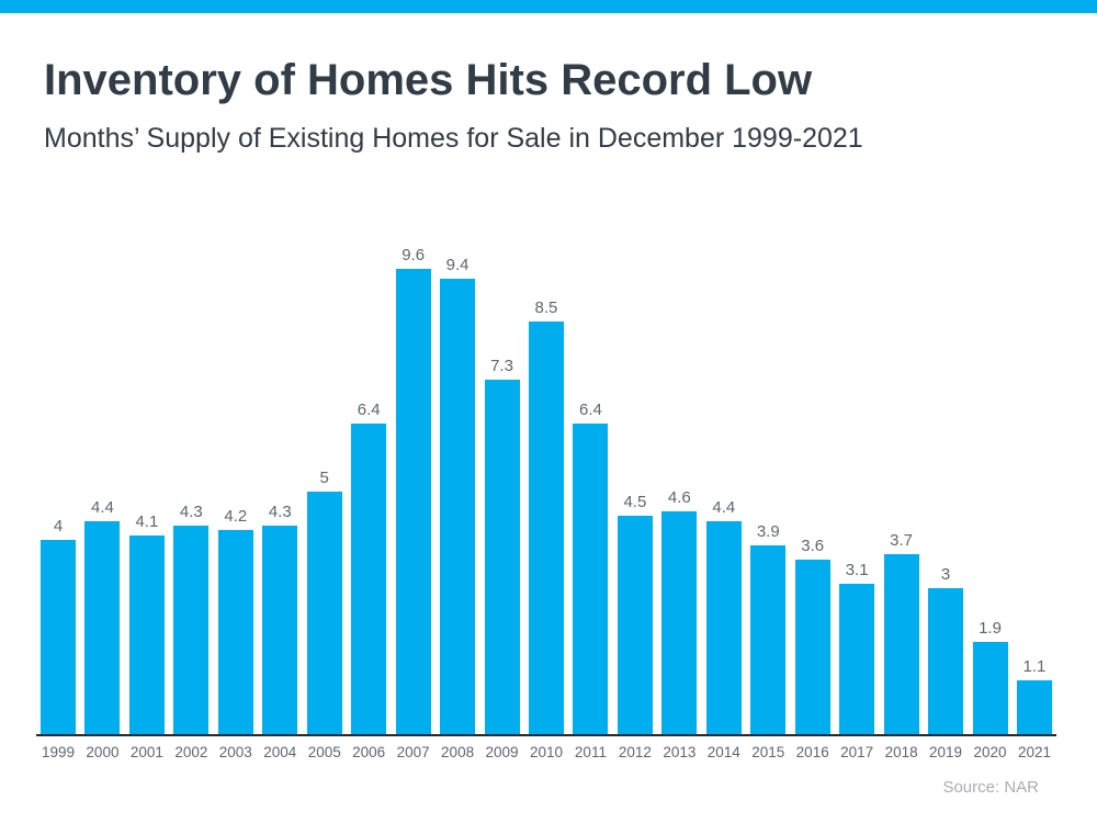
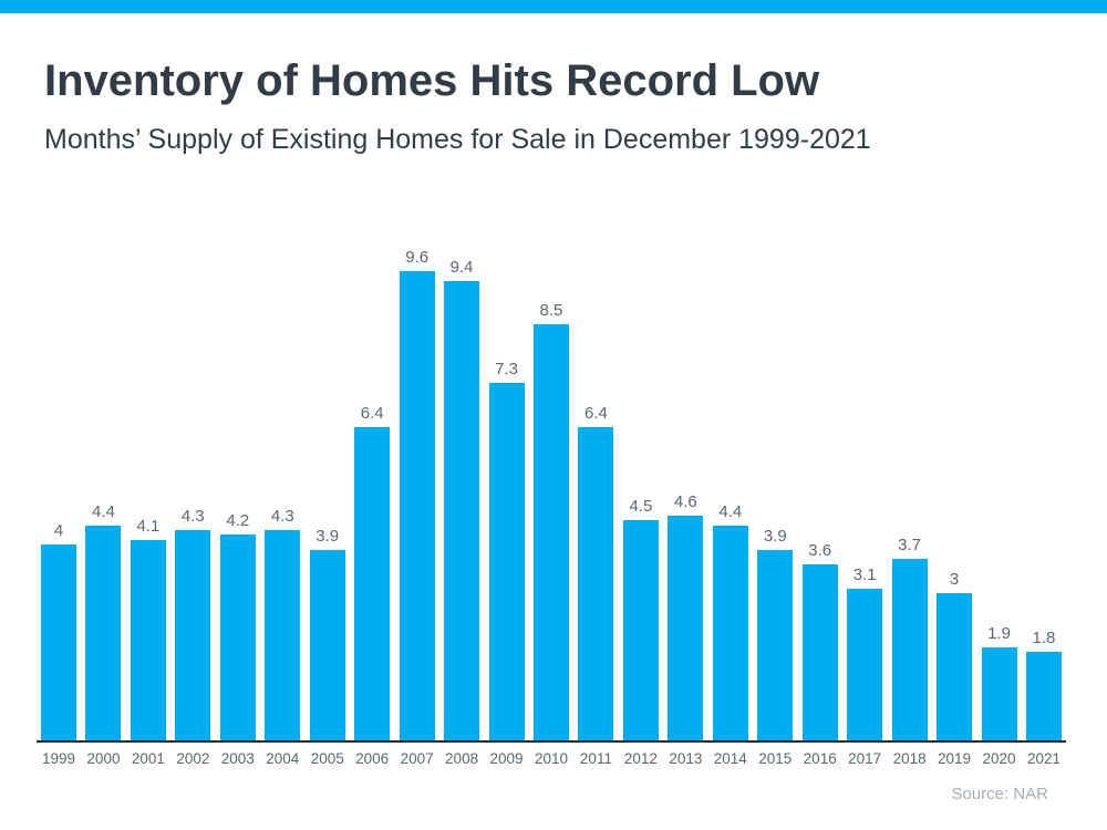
2005: 5 -> 3.9
2021: 1.1 -> 1.8
